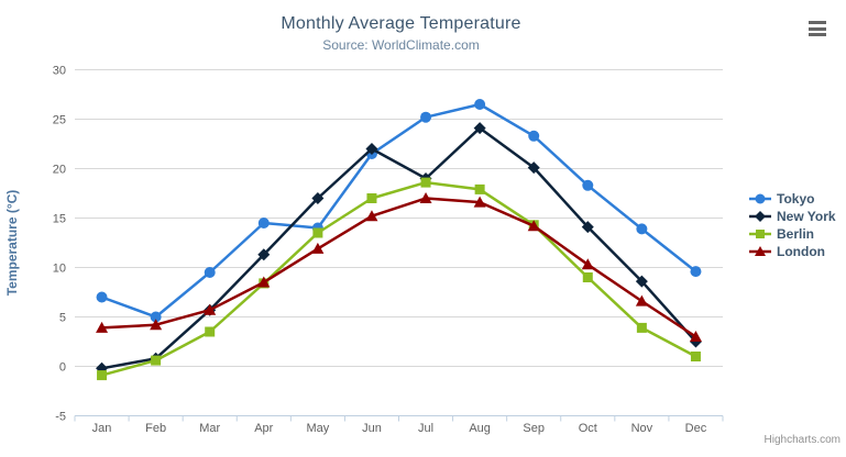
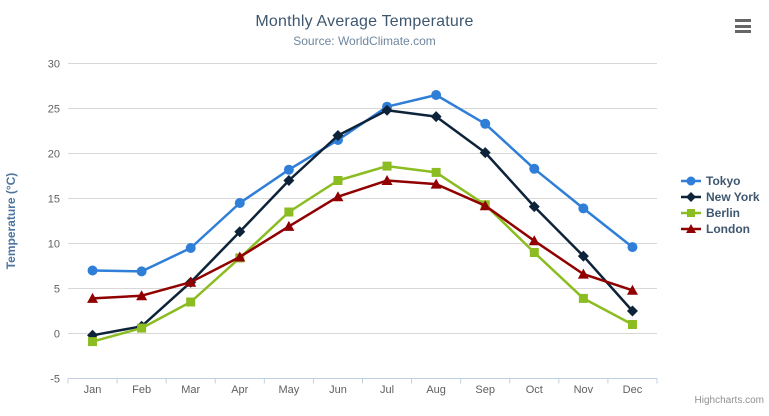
Tokyo/Feb: 5 -> 7
Tokyo/May: 14 -> 18
New York/Jul: 19 -> 25
London/Dec: 3 -> 5
